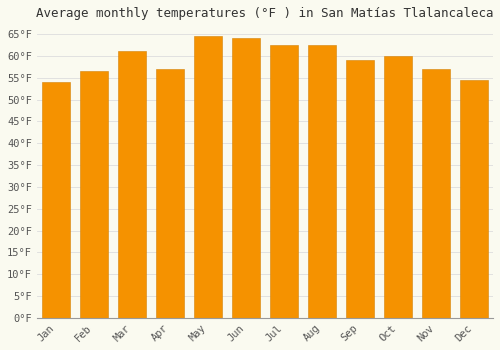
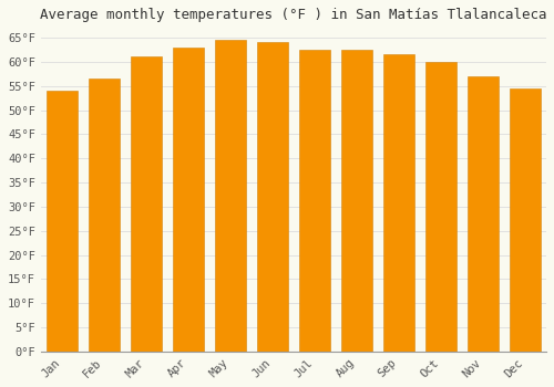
Apr: 57.0°F -> 63.0°F
Sep: 59.0°F -> 61.5°F
